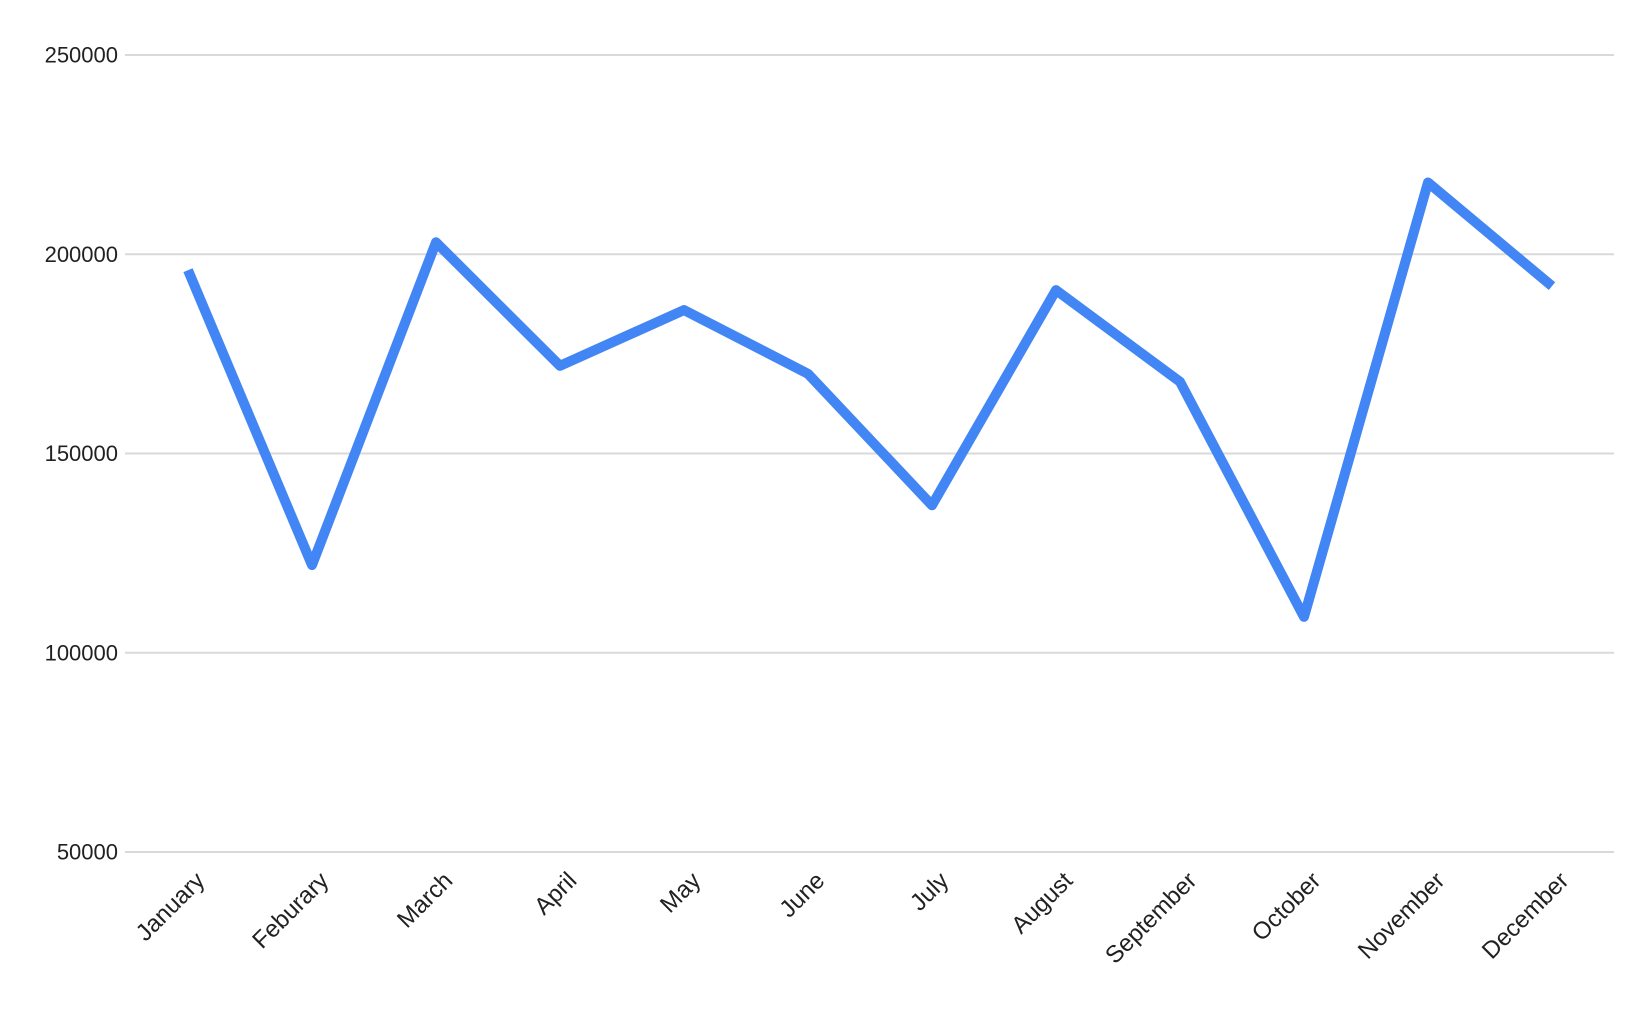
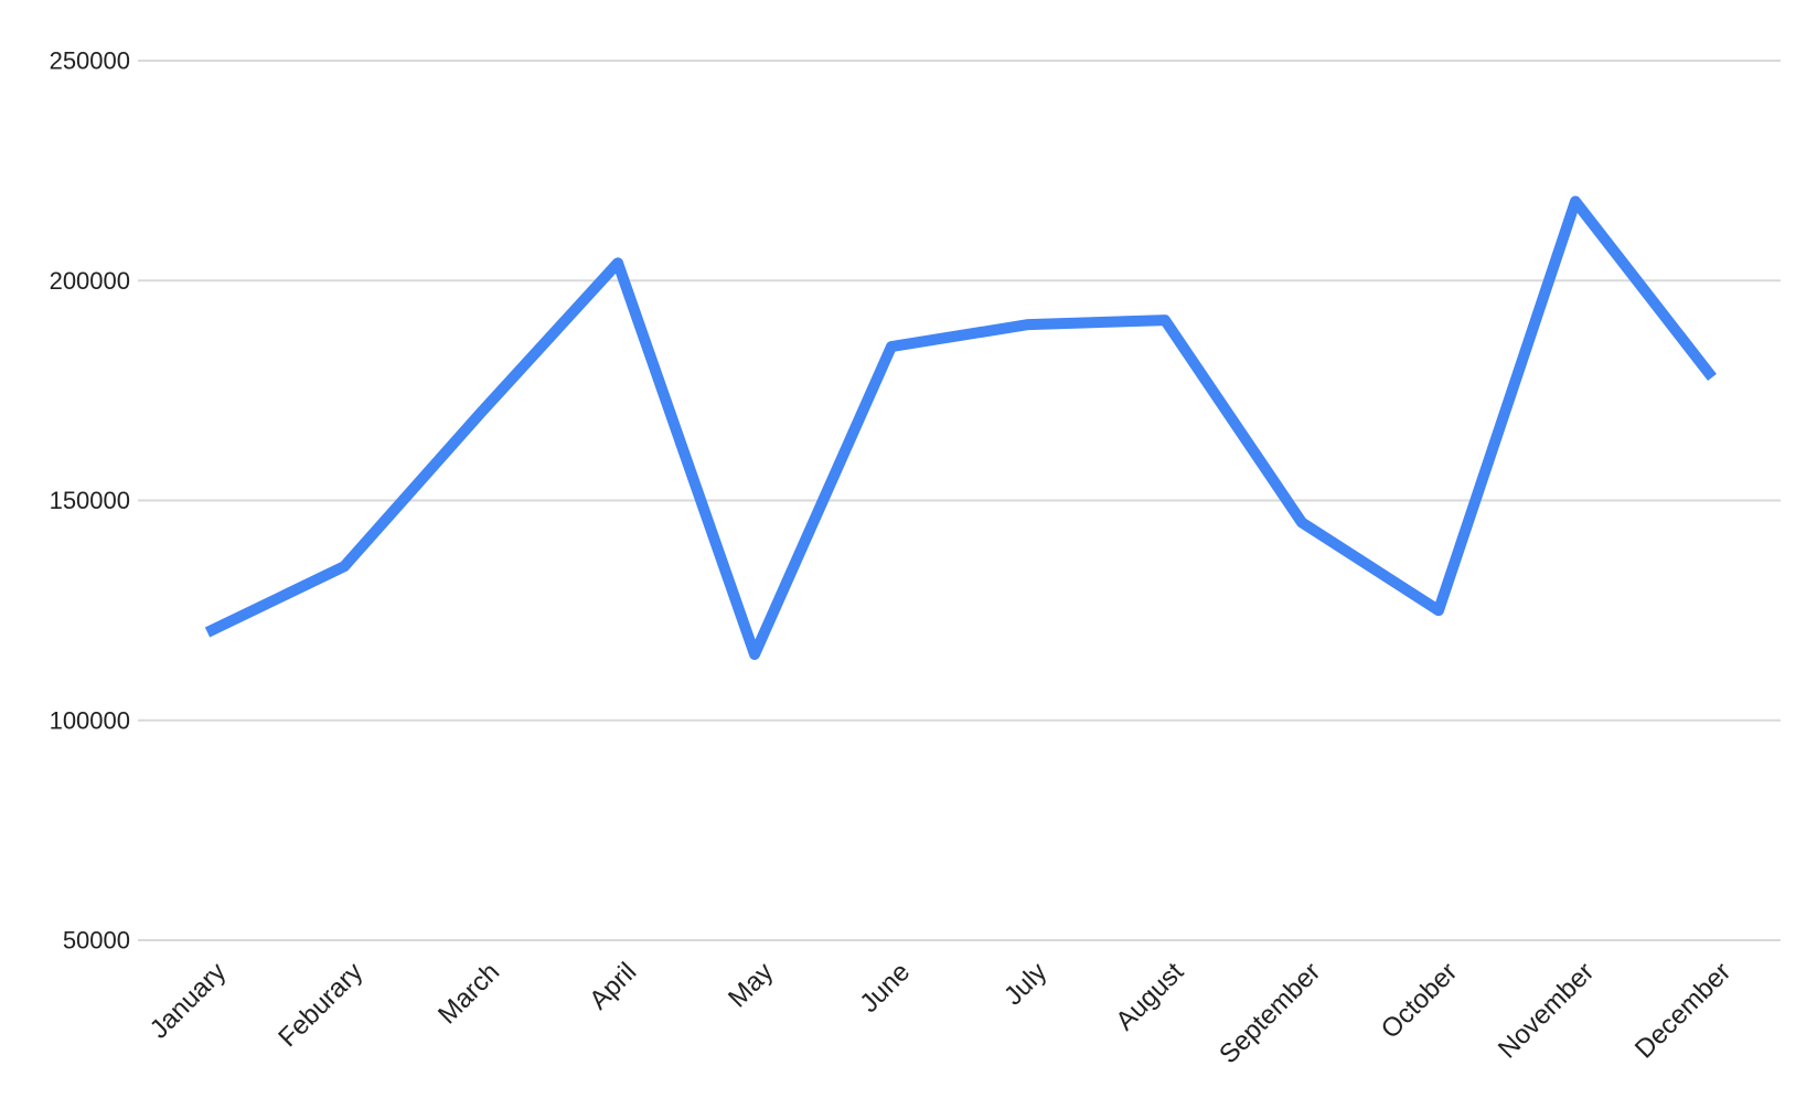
January: 196000 -> 120000
Feburary: 122000 -> 135000
March: 203000 -> 170000
April: 172000 -> 204000
May: 186000 -> 115000
June: 170000 -> 185000
July: 137000 -> 190000
September: 168000 -> 145000
October: 109000 -> 125000
December: 192000 -> 178000
